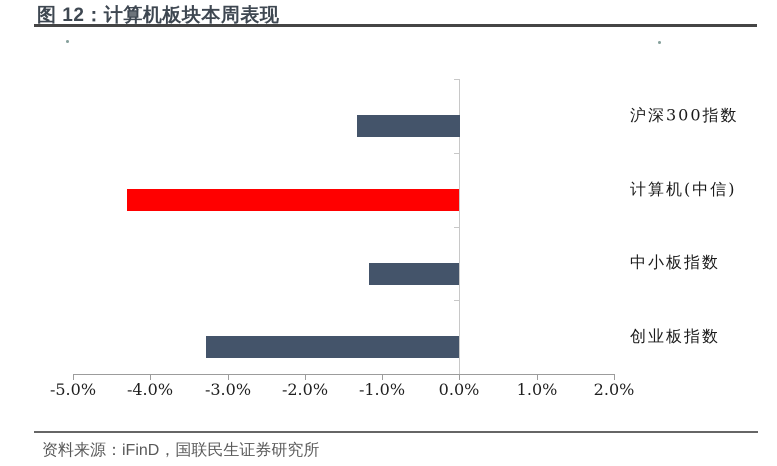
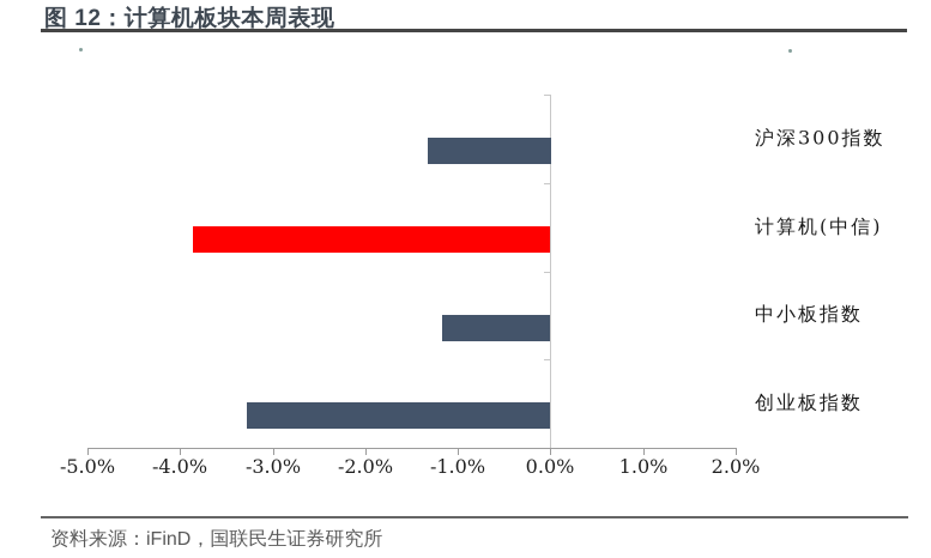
计算机(中信): -4.3% -> -3.9%
